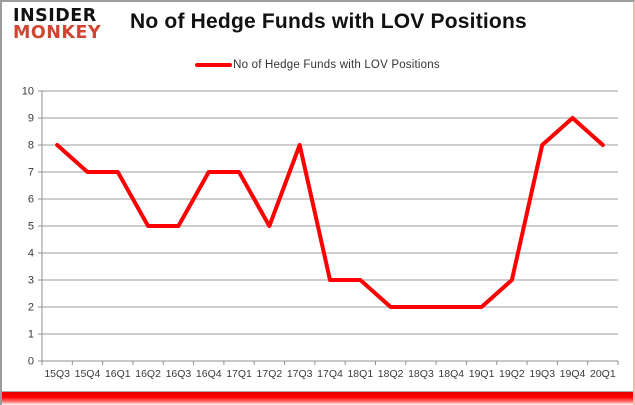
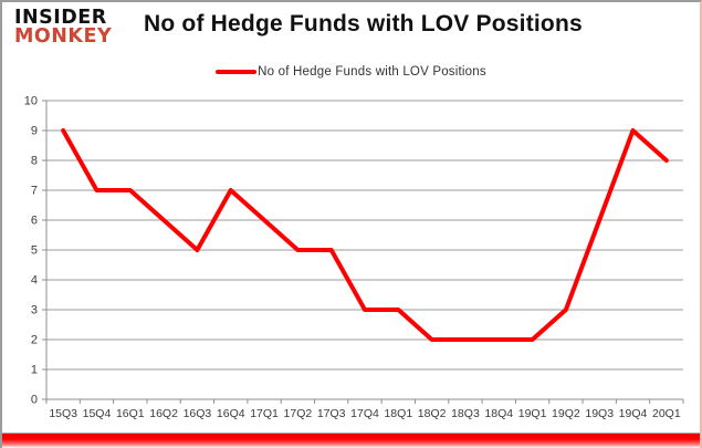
15Q3: 8 -> 9
16Q2: 5 -> 6
17Q1: 7 -> 6
17Q3: 8 -> 5
19Q3: 8 -> 6
